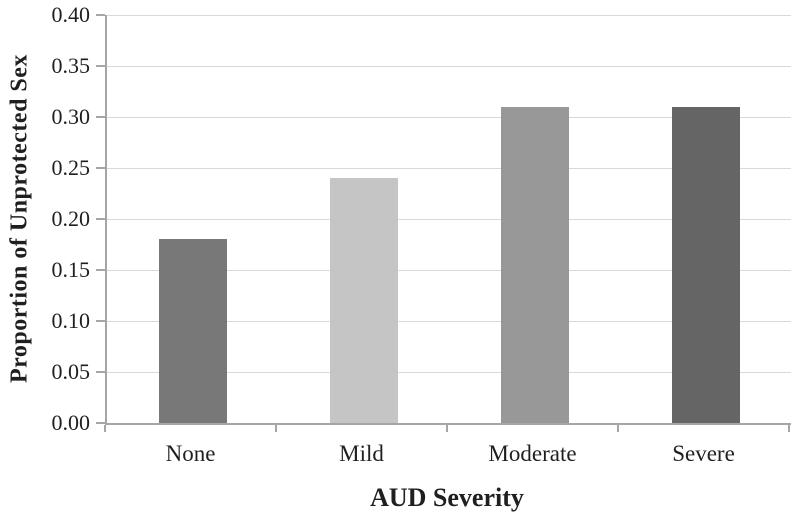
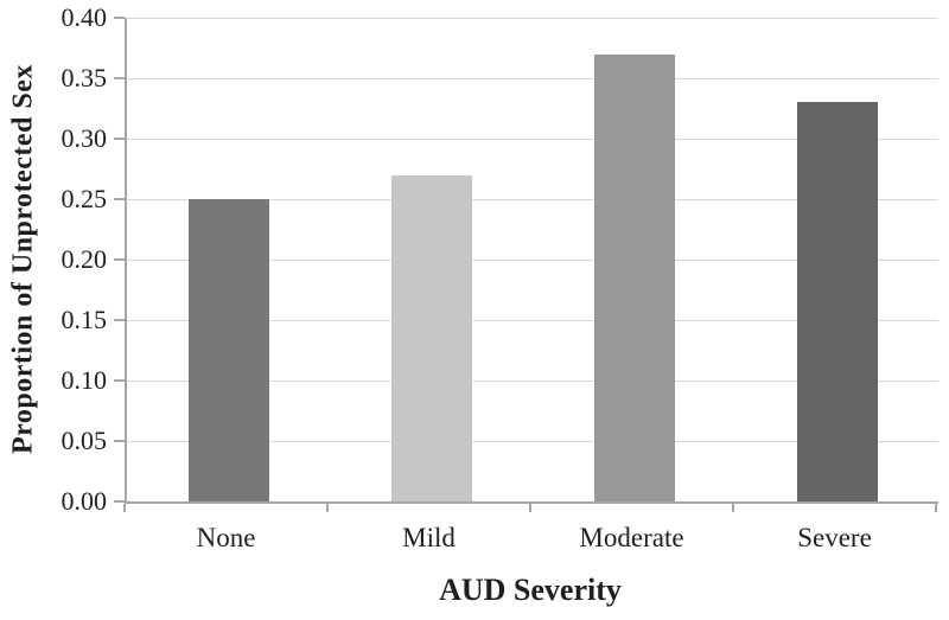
None: 0.18 -> 0.25
Mild: 0.24 -> 0.27
Moderate: 0.31 -> 0.37
Severe: 0.31 -> 0.33
